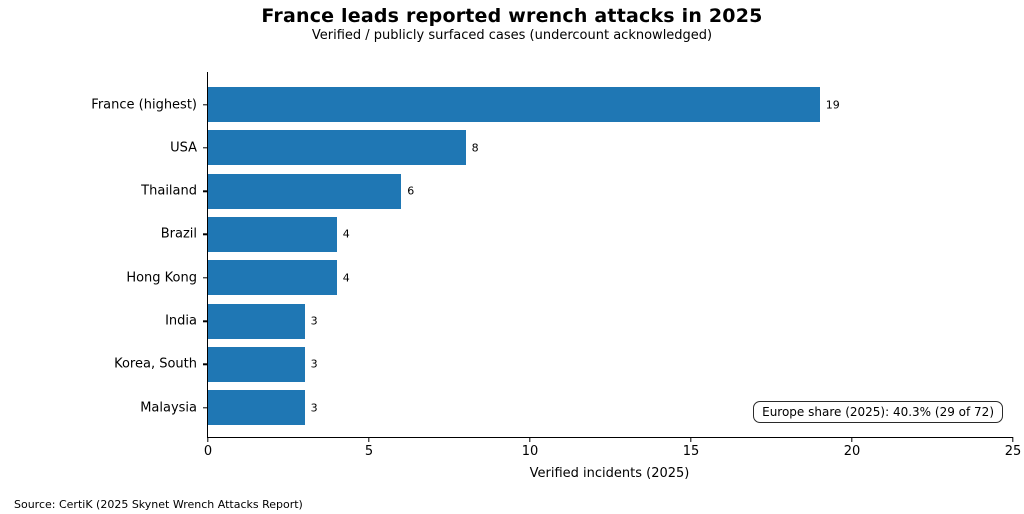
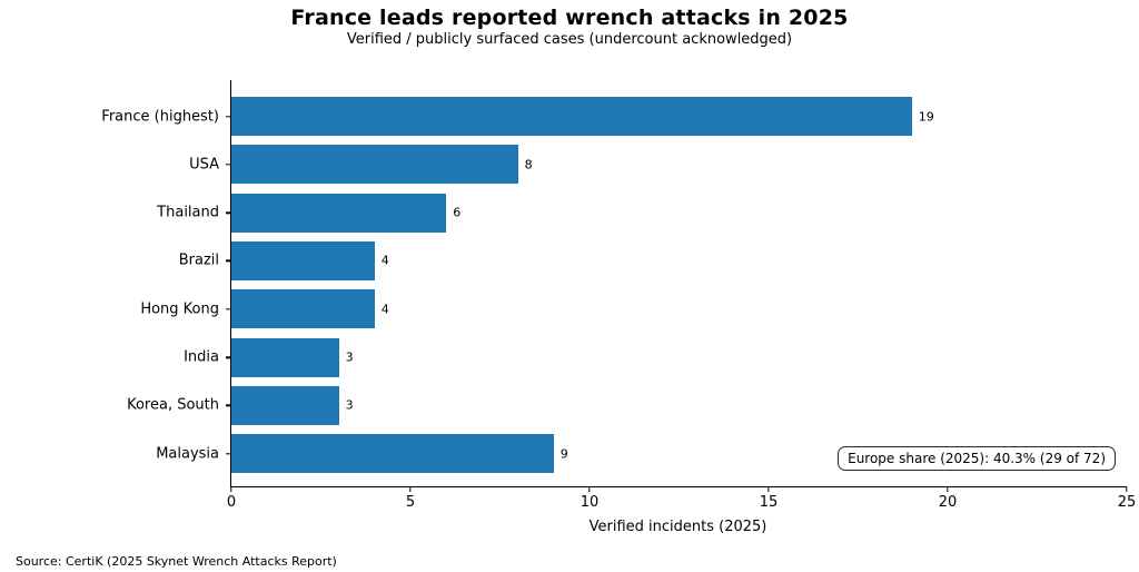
Malaysia: 3 -> 9
